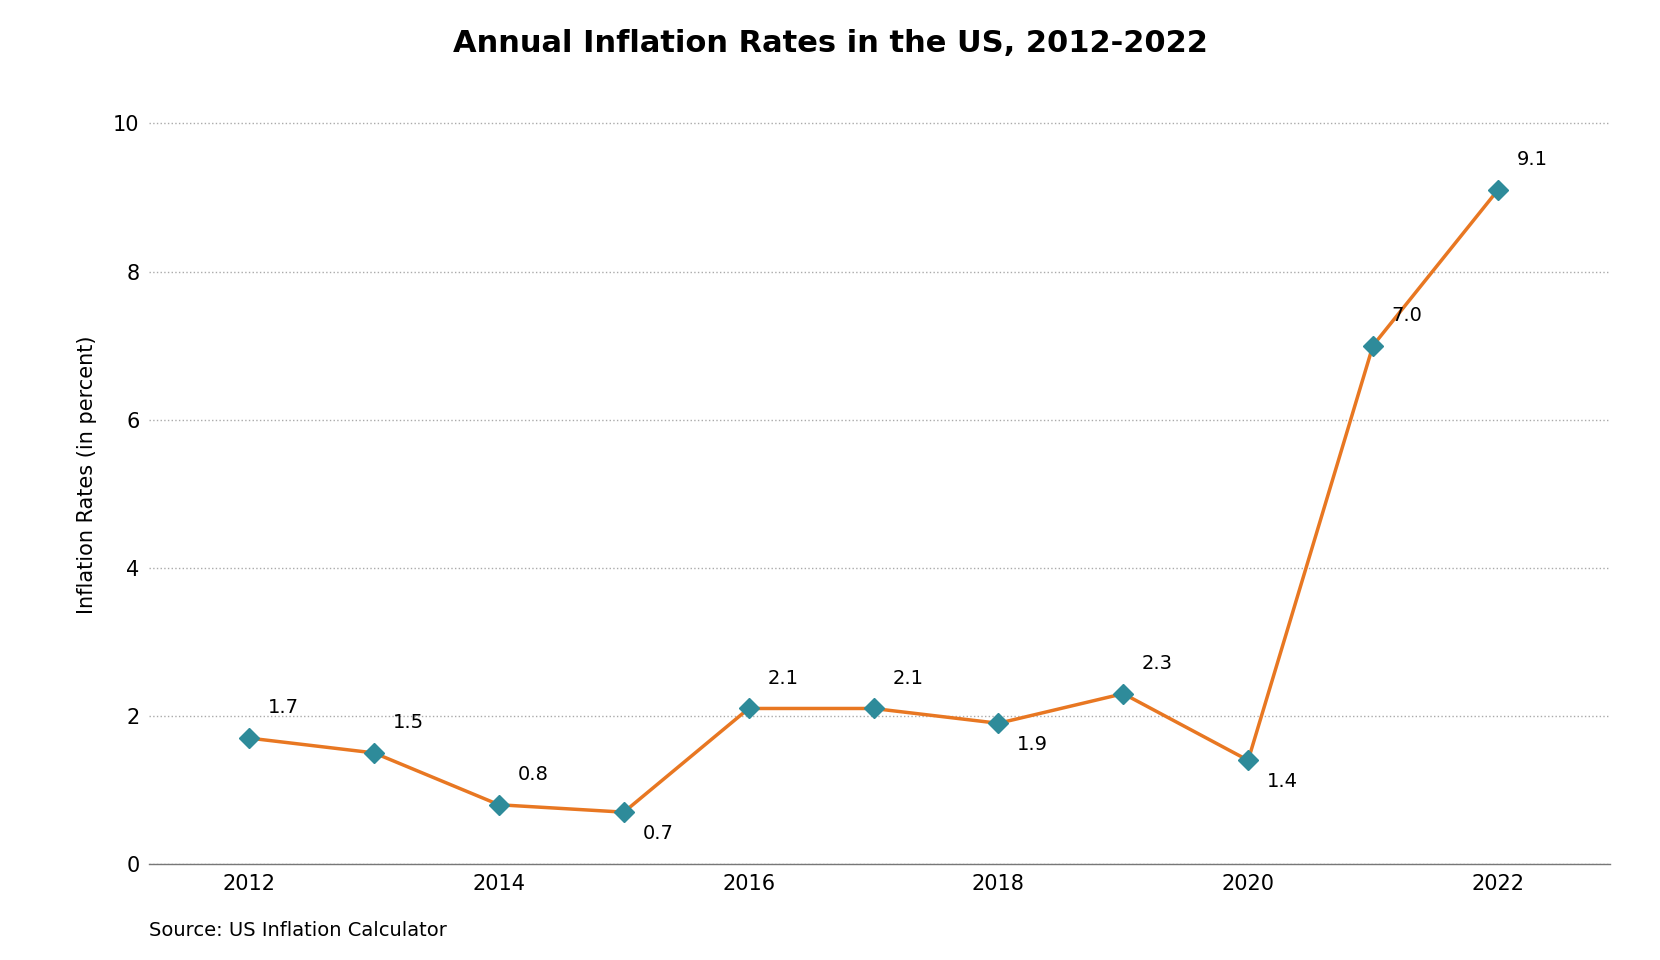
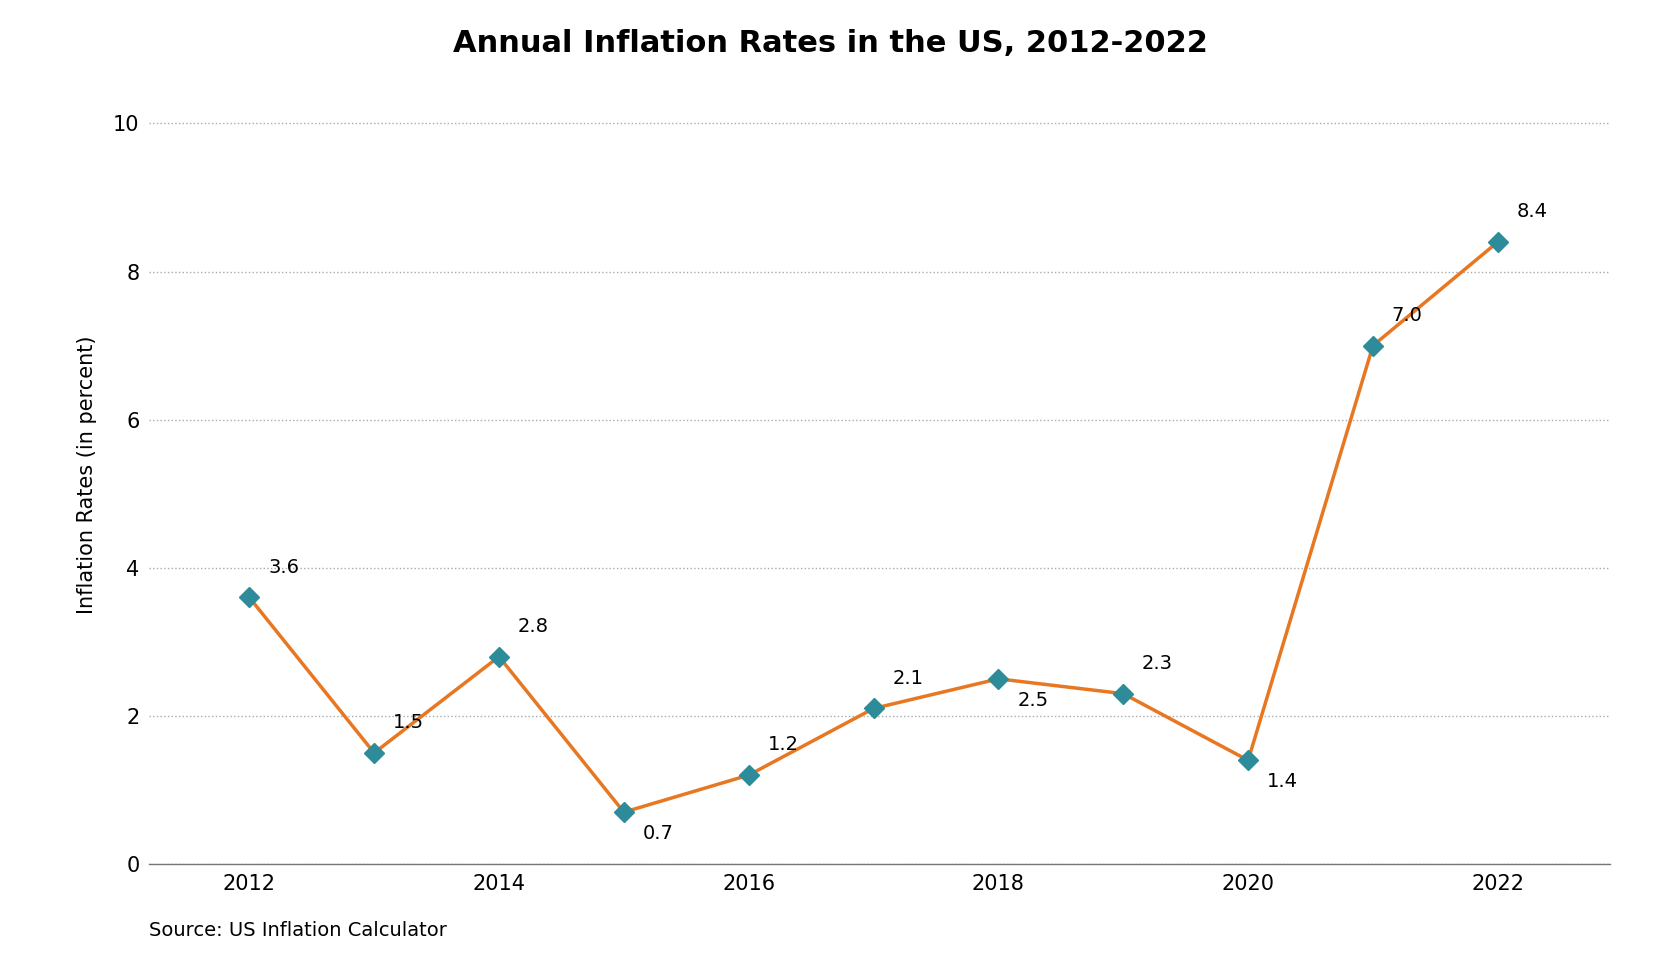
2012: 1.7 -> 3.6
2014: 0.8 -> 2.8
2016: 2.1 -> 1.2
2018: 1.9 -> 2.5
2022: 9.1 -> 8.4
